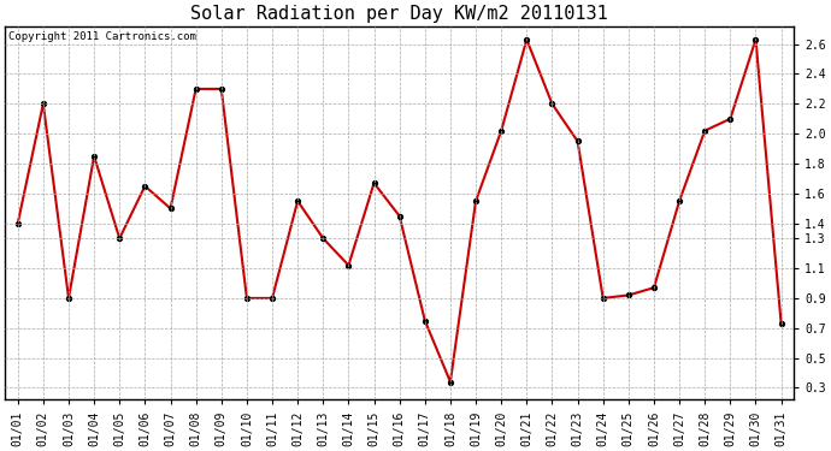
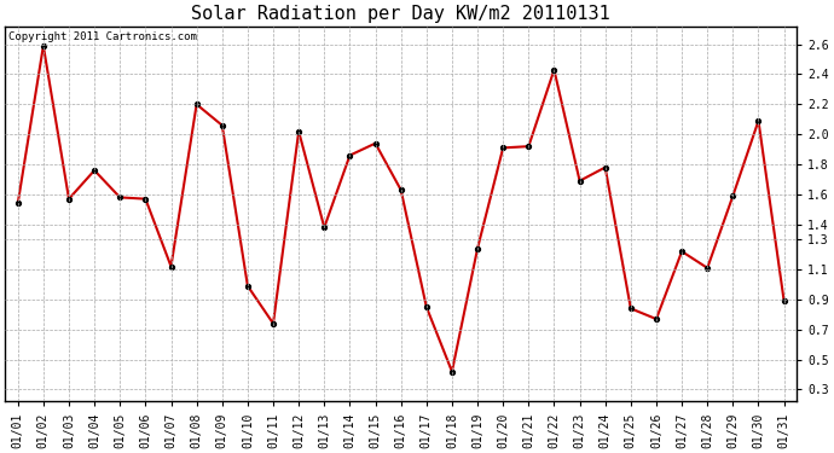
01/01: 1.40 -> 1.54
01/02: 2.20 -> 2.59
01/03: 0.90 -> 1.57
01/04: 1.85 -> 1.76
01/05: 1.30 -> 1.58
01/06: 1.65 -> 1.57
01/07: 1.50 -> 1.12
01/08: 2.30 -> 2.20
01/09: 2.30 -> 2.06
01/10: 0.90 -> 0.99
01/11: 0.90 -> 0.74
01/12: 1.55 -> 2.02
01/13: 1.30 -> 1.38
01/14: 1.12 -> 1.86
01/15: 1.67 -> 1.94
01/16: 1.45 -> 1.63
01/17: 0.75 -> 0.85
01/18: 0.34 -> 0.42
01/19: 1.55 -> 1.24
01/20: 2.02 -> 1.91
01/21: 2.63 -> 1.92
01/22: 2.20 -> 2.43
01/23: 1.95 -> 1.69
01/24: 0.90 -> 1.78
01/25: 0.92 -> 0.84
01/26: 0.97 -> 0.77
01/27: 1.55 -> 1.22
01/28: 2.02 -> 1.11
01/29: 2.10 -> 1.59
01/30: 2.63 -> 2.09
01/31: 0.73 -> 0.89
